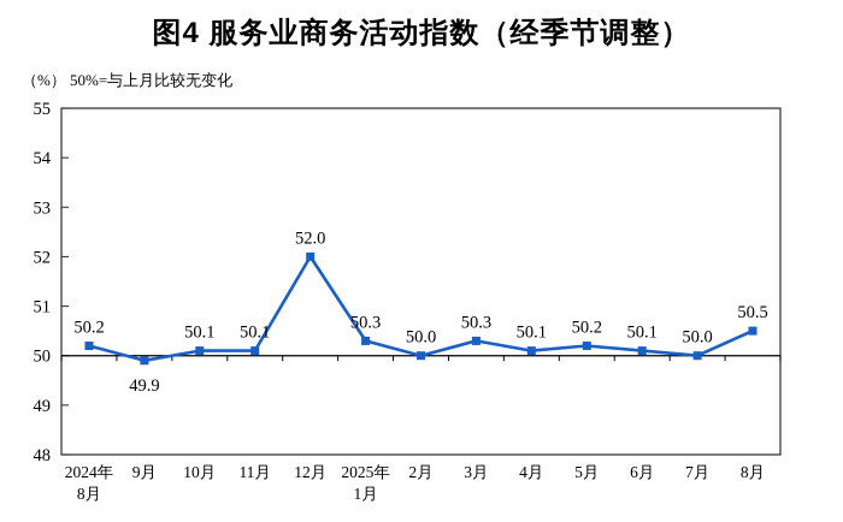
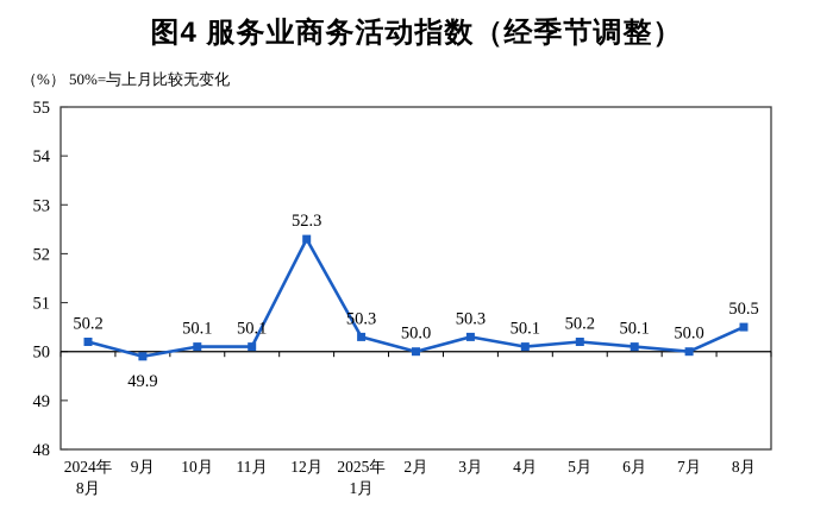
12月: 52.0 -> 52.3
